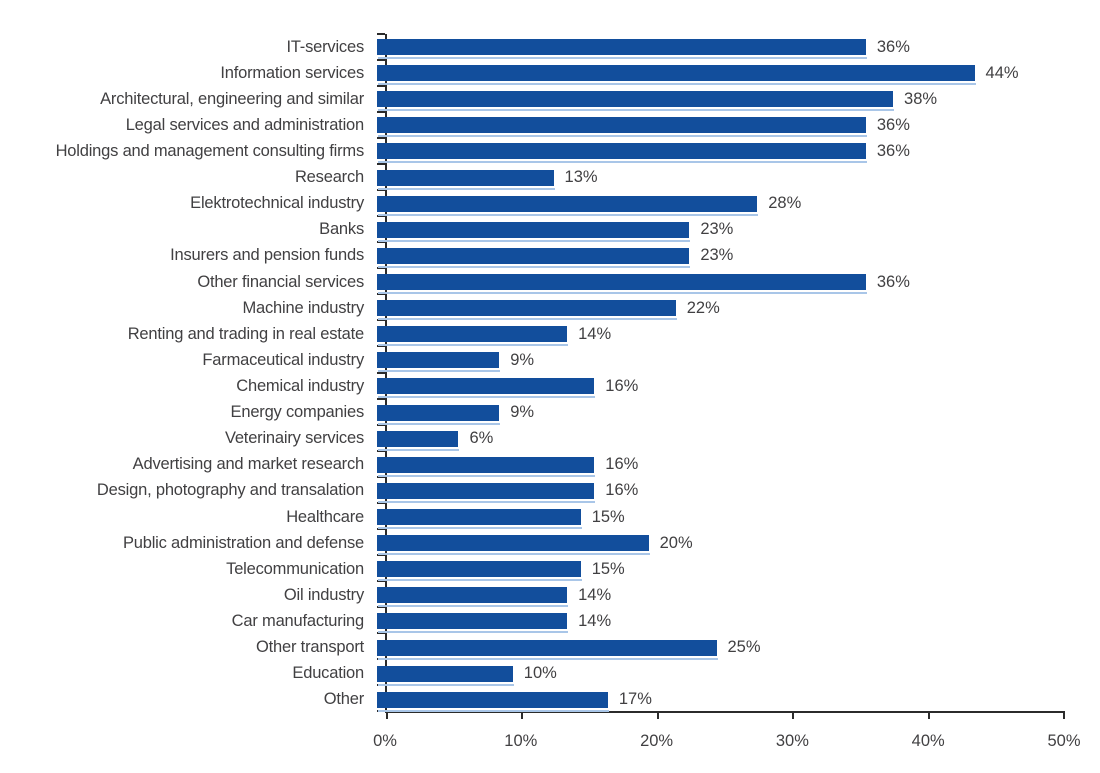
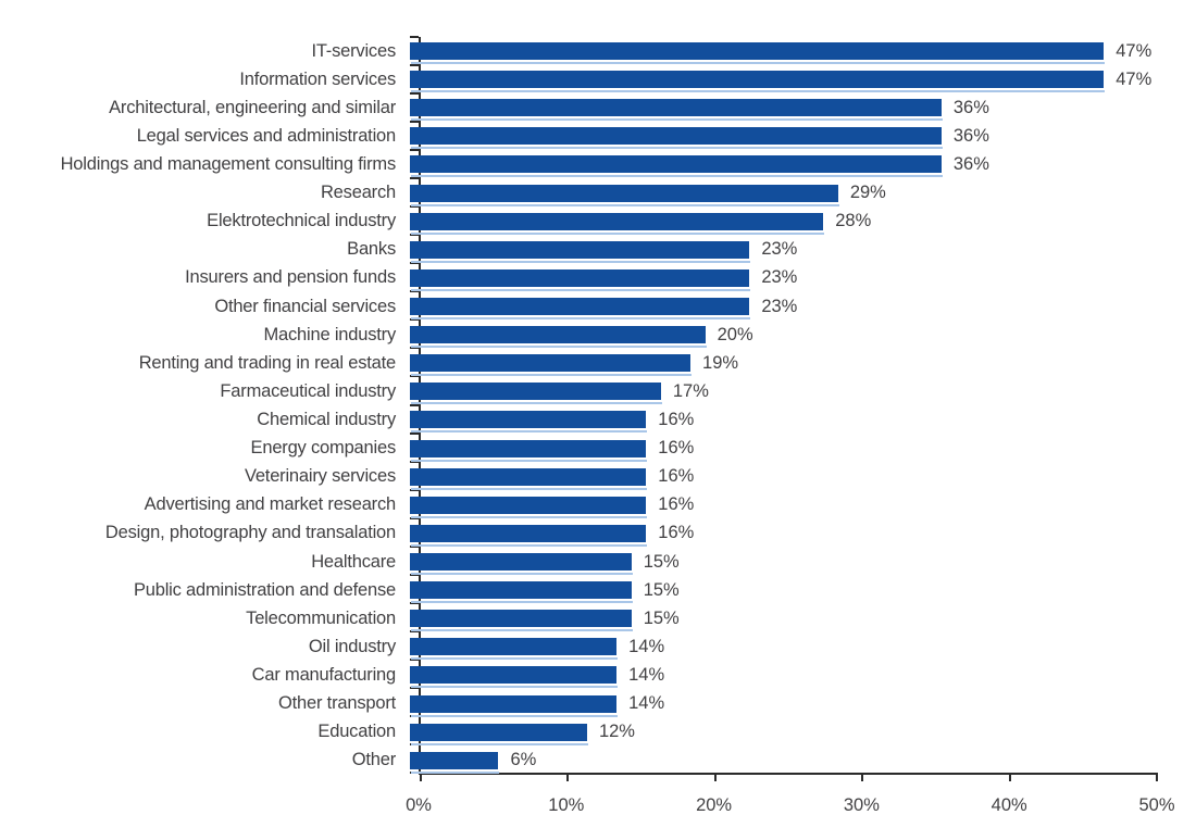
IT-services: 36% -> 47%
Information services: 44% -> 47%
Architectural, engineering and similar: 38% -> 36%
Research: 13% -> 29%
Other financial services: 36% -> 23%
Machine industry: 22% -> 20%
Renting and trading in real estate: 14% -> 19%
Farmaceutical industry: 9% -> 17%
Energy companies: 9% -> 16%
Veterinairy services: 6% -> 16%
Public administration and defense: 20% -> 15%
Other transport: 25% -> 14%
Education: 10% -> 12%
Other: 17% -> 6%
